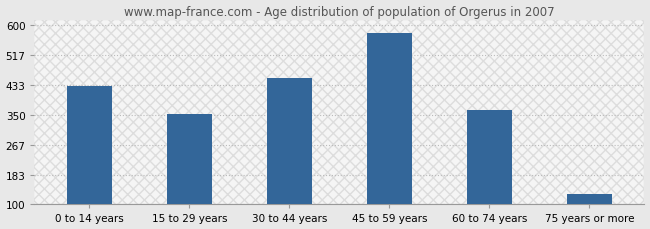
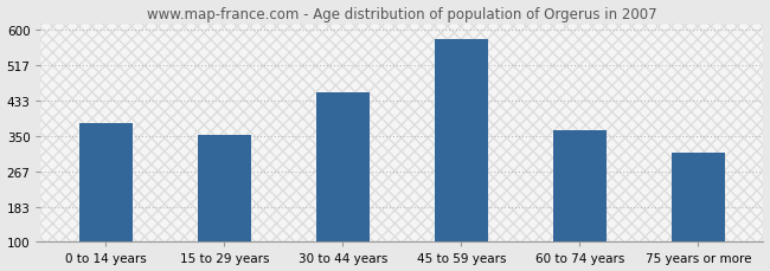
0 to 14 years: 430 -> 380
75 years or more: 130 -> 310
